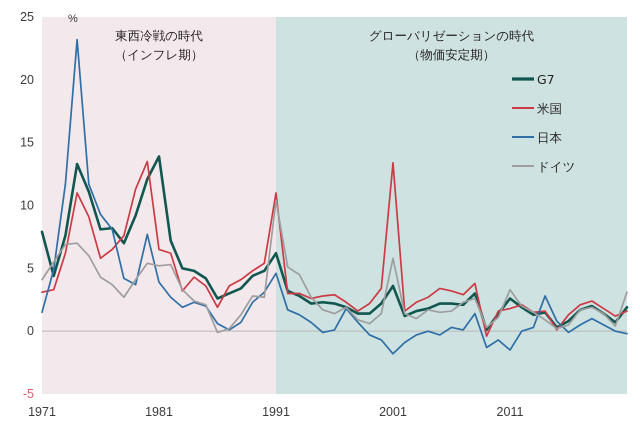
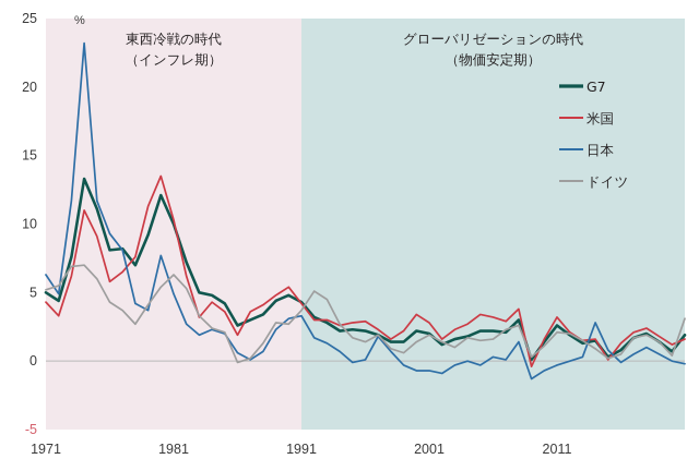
G7/1971: 7.9 -> 5.0
米国/1971: 3.1 -> 4.3
日本/1971: 1.5 -> 6.3
ドイツ/1971: 4.1 -> 5.2
G7/1981: 13.9 -> 10.0
米国/1981: 6.5 -> 10.3
日本/1981: 3.9 -> 4.9
ドイツ/1981: 5.2 -> 6.3
G7/1991: 6.2 -> 4.3
米国/1991: 11.0 -> 4.2
日本/1991: 4.6 -> 3.3
ドイツ/1991: 10.4 -> 3.7
G7/2001: 3.6 -> 2.0
米国/2001: 13.4 -> 2.8
日本/2001: -1.8 -> -0.7
ドイツ/2001: 5.8 -> 1.9
米国/2011: 1.8 -> 3.2
日本/2011: -1.5 -> -0.3
ドイツ/2011: 3.3 -> 2.1
